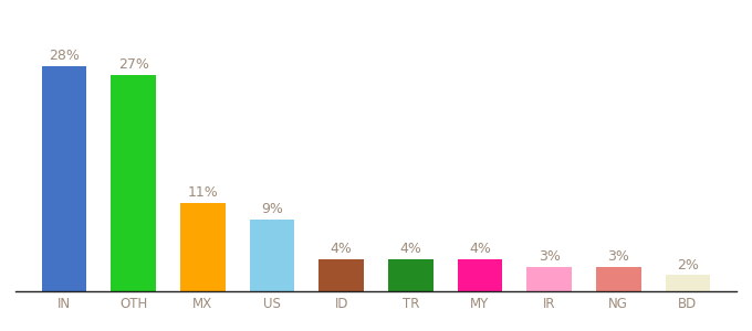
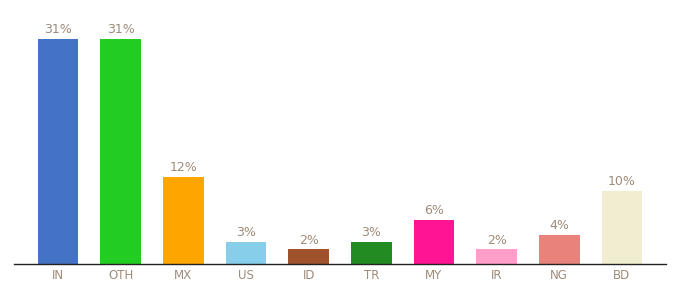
IN: 28% -> 31%
OTH: 27% -> 31%
MX: 11% -> 12%
US: 9% -> 3%
ID: 4% -> 2%
TR: 4% -> 3%
MY: 4% -> 6%
IR: 3% -> 2%
NG: 3% -> 4%
BD: 2% -> 10%
